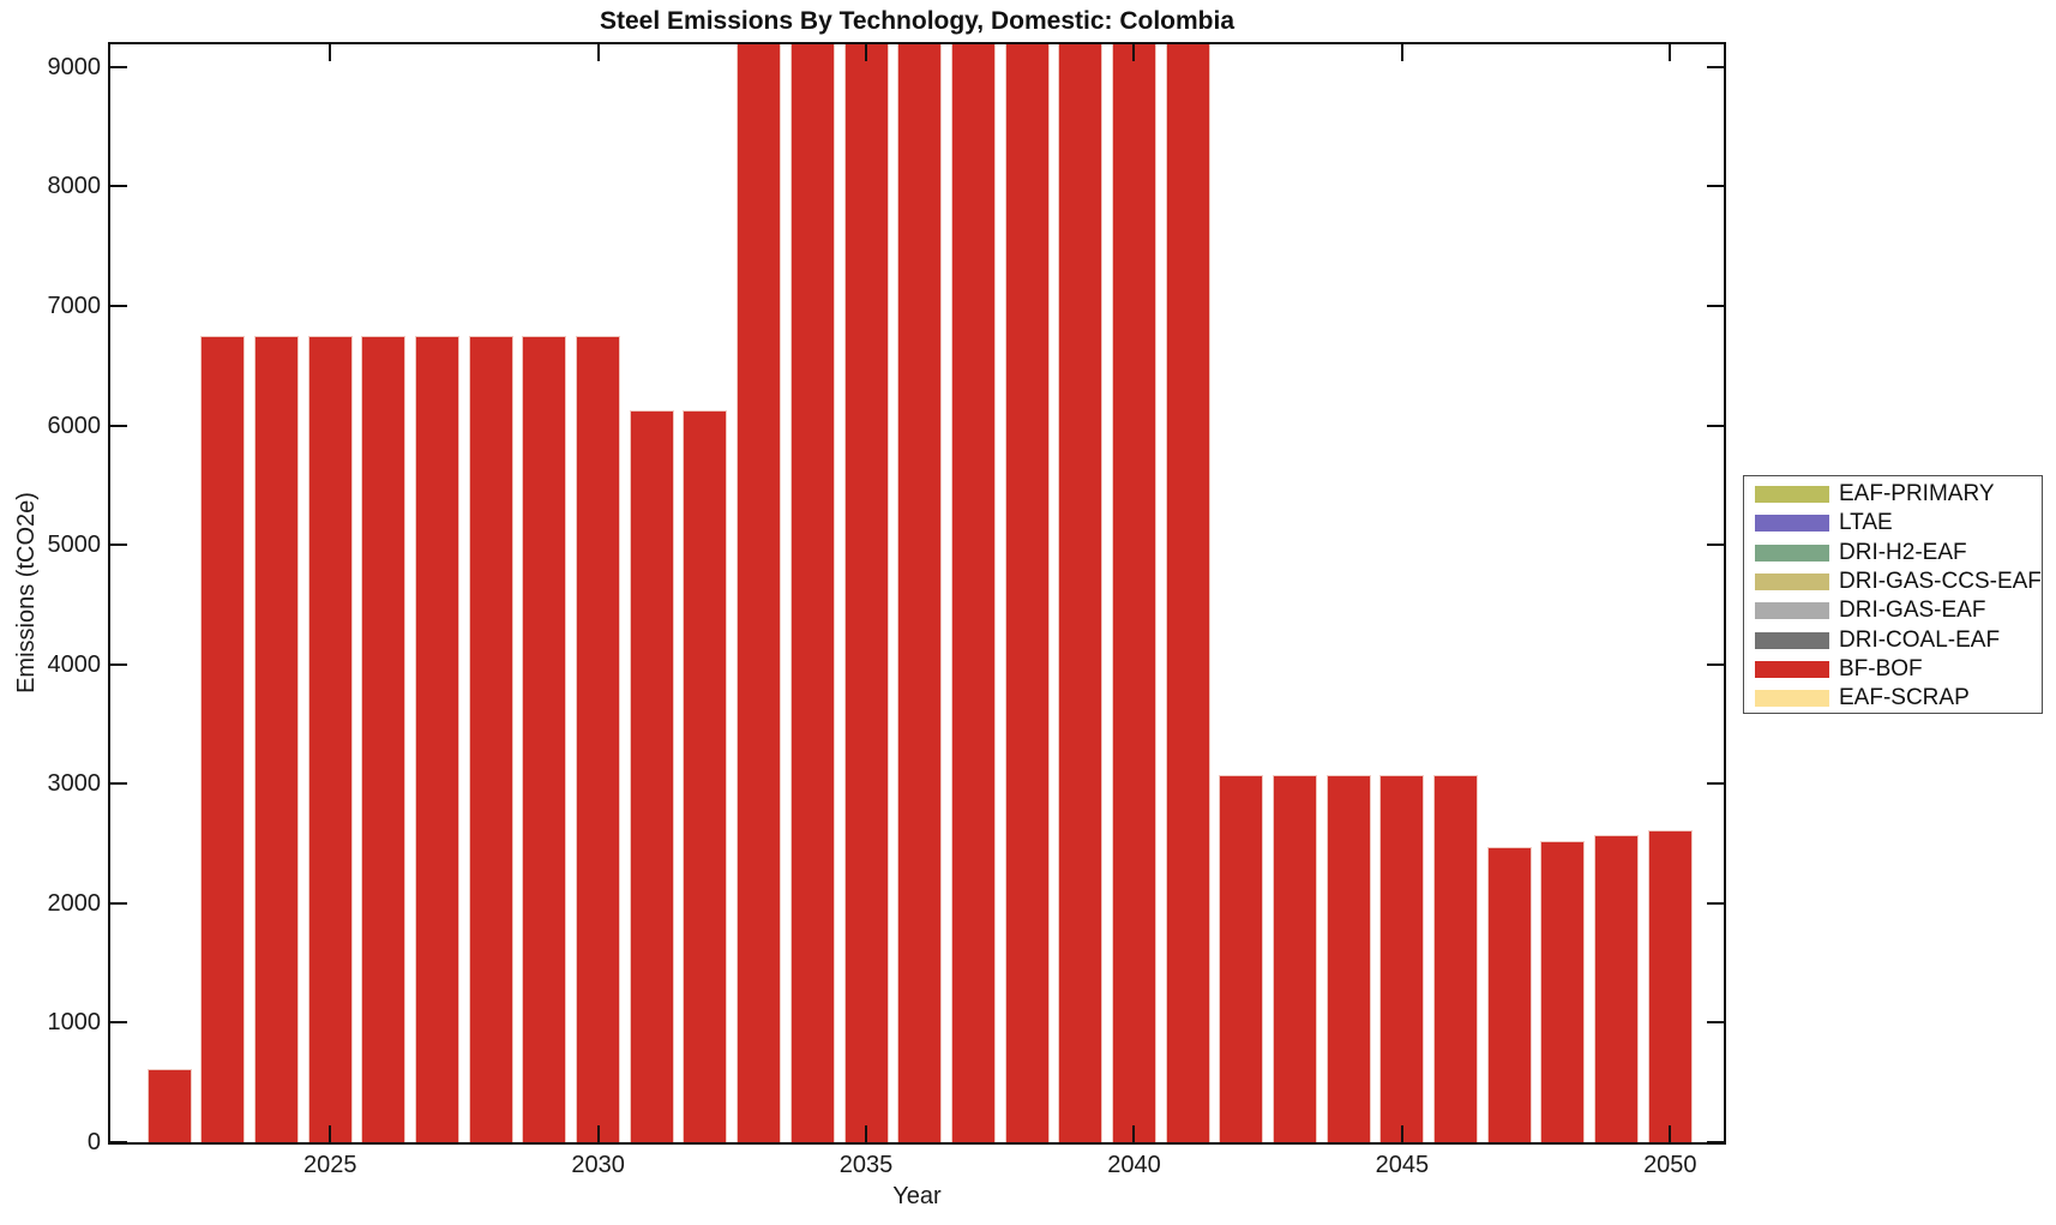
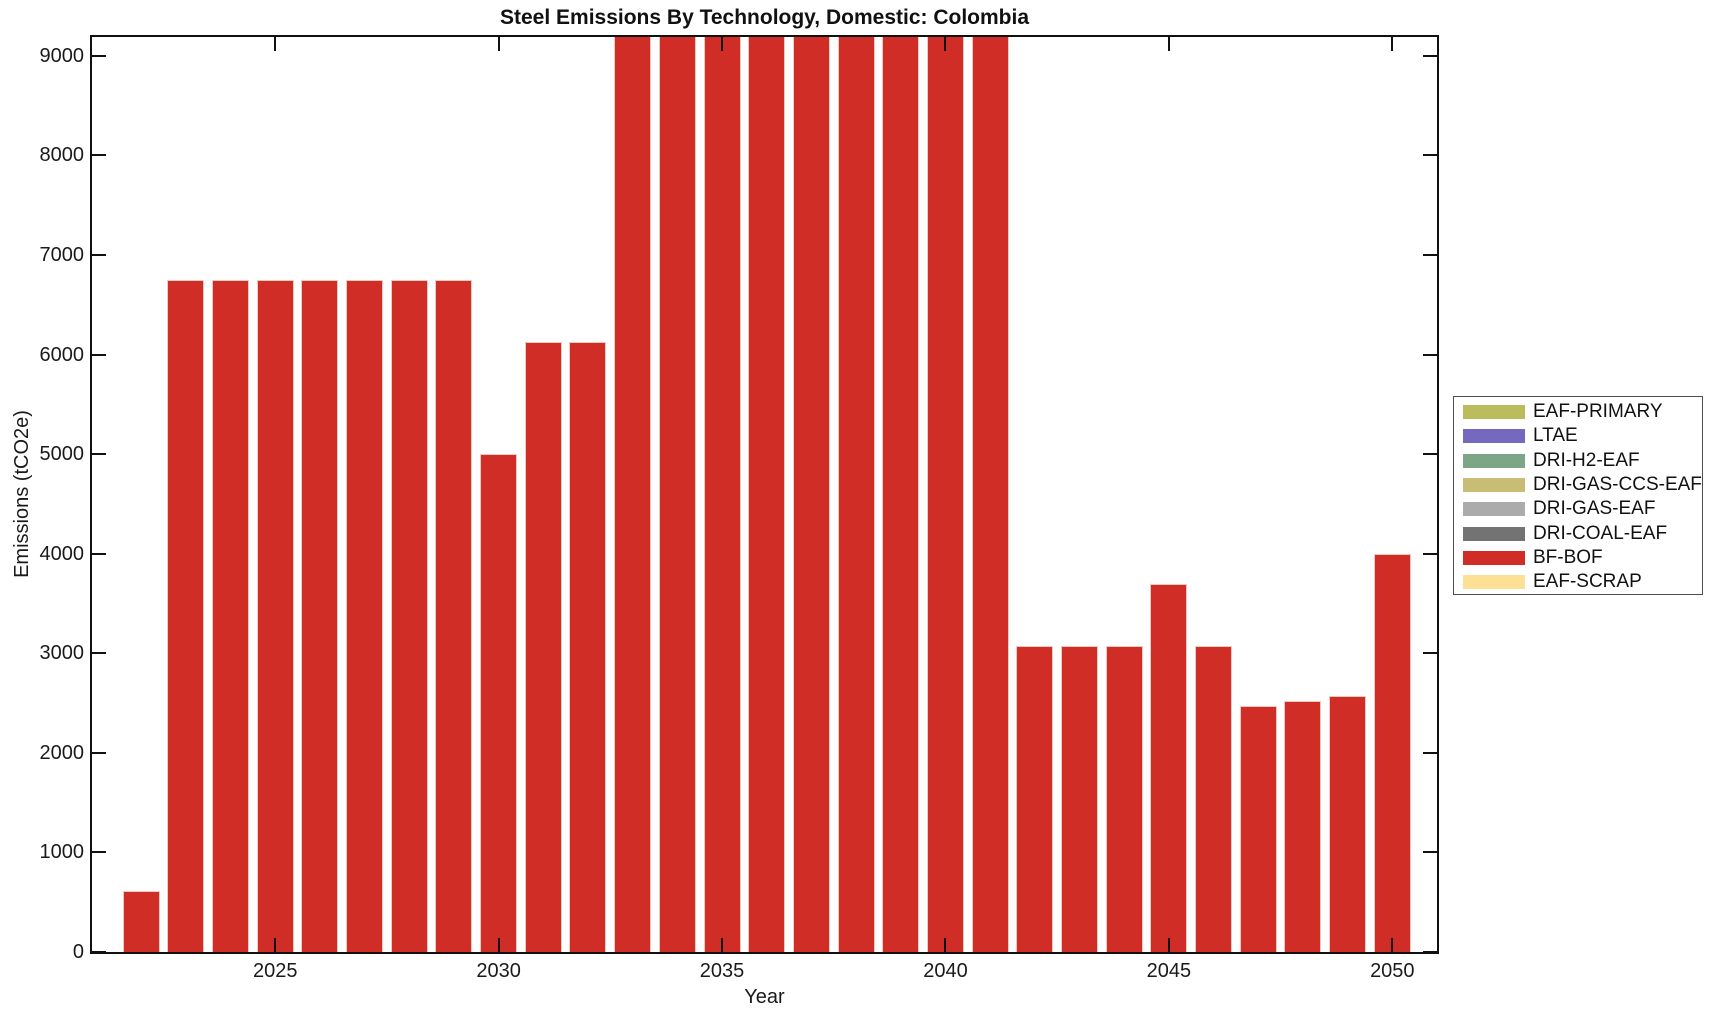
2030: 6800 -> 5000
2045: 3100 -> 3700
2050: 2600 -> 4000
